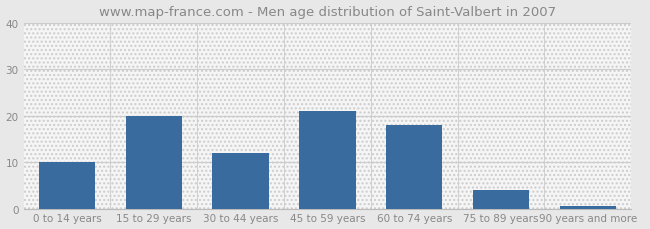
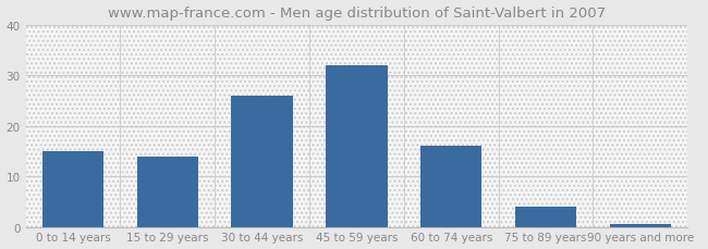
0 to 14 years: 10.0 -> 15.0
15 to 29 years: 20.0 -> 14.0
30 to 44 years: 12.0 -> 26.0
45 to 59 years: 21.0 -> 32.0
60 to 74 years: 18.0 -> 16.0
